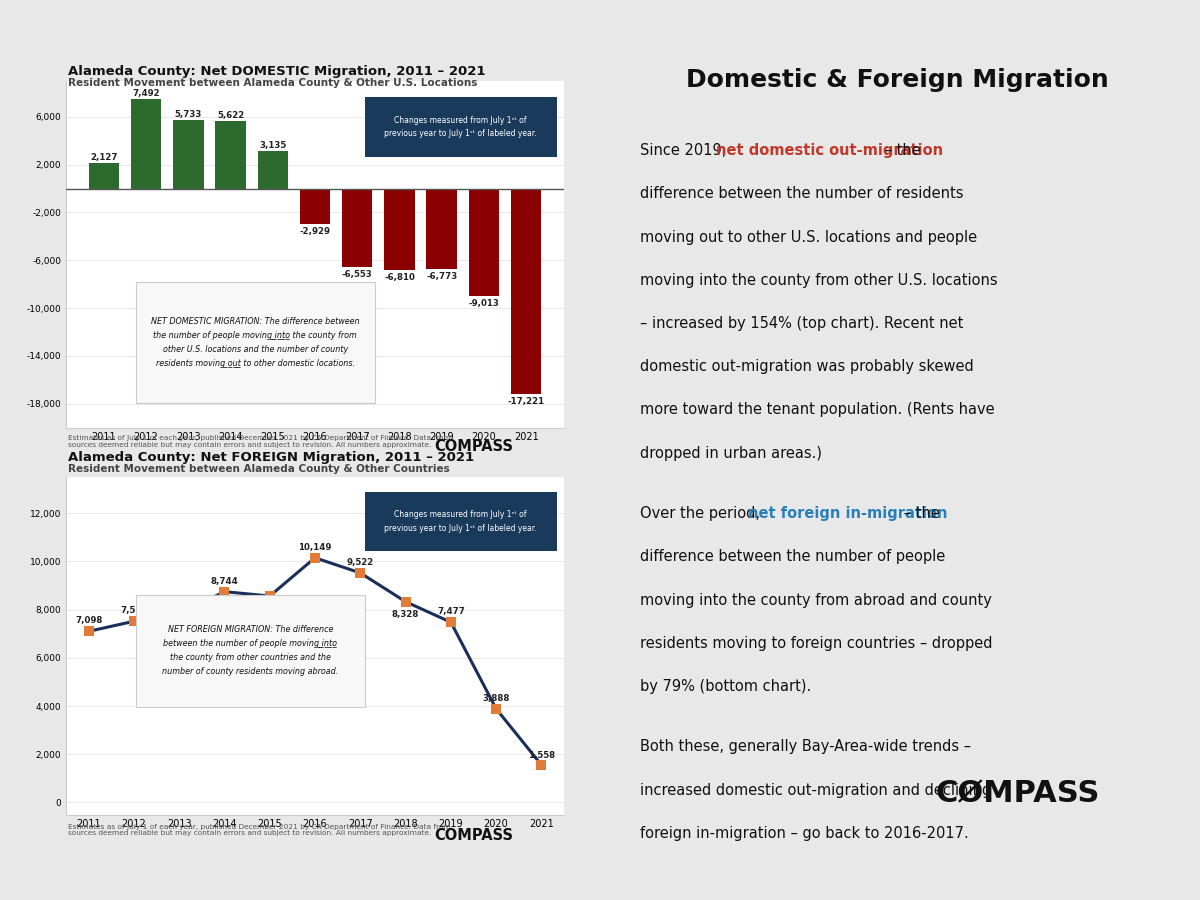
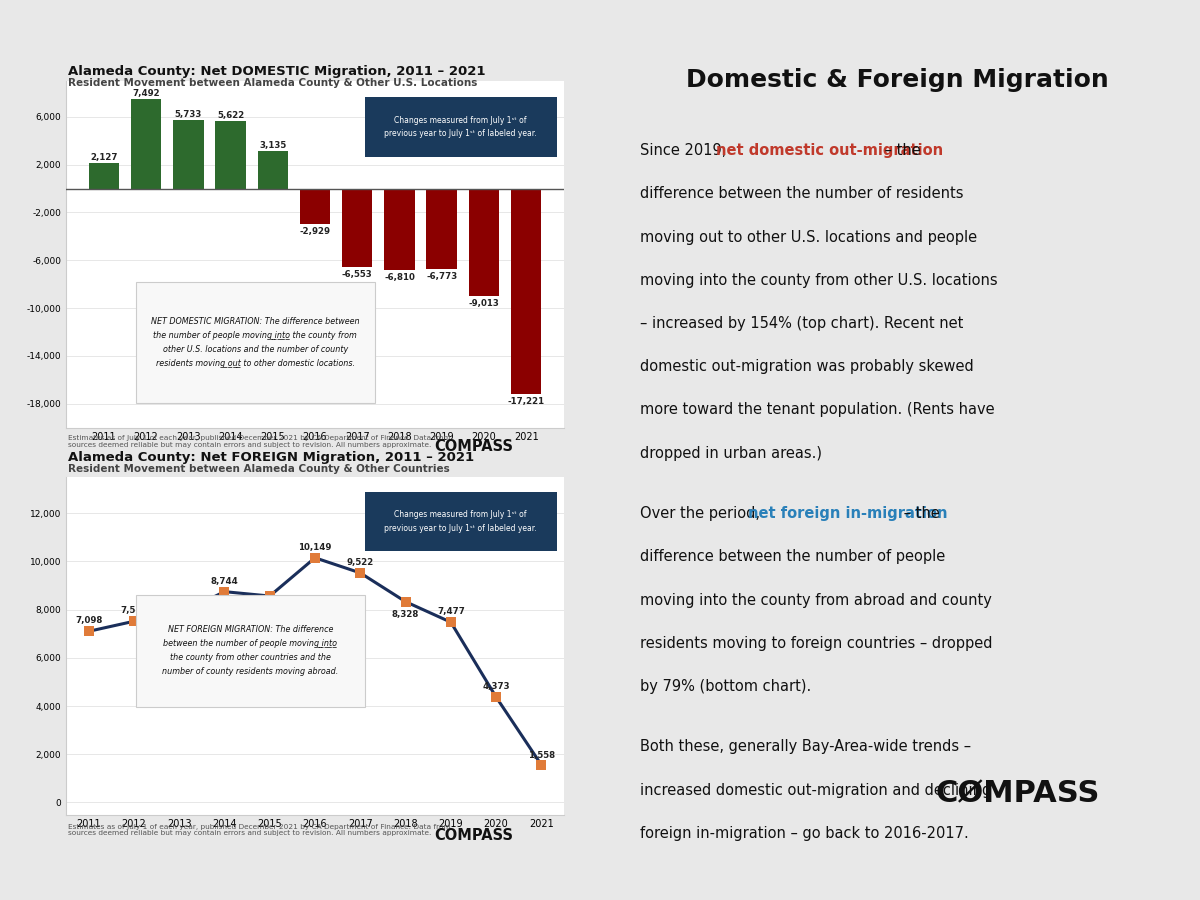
2020: 3,888 -> 4,373
